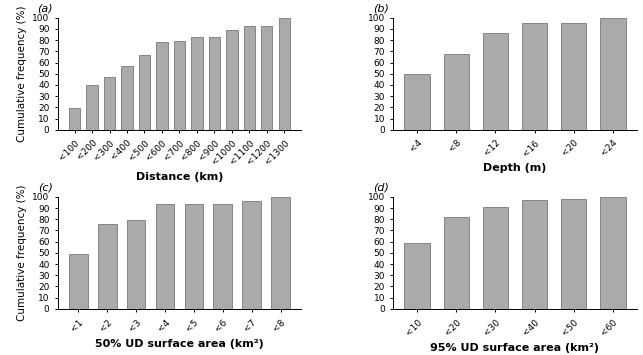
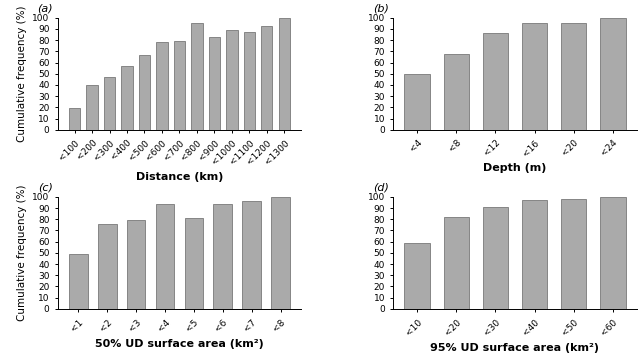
<800: 83 -> 95
<1100: 93 -> 87
<5: 94 -> 81
